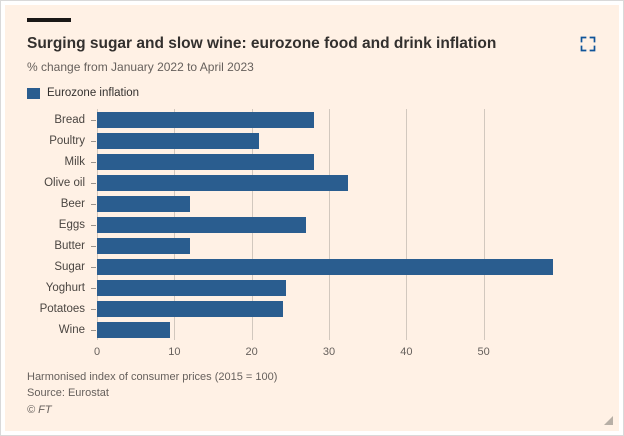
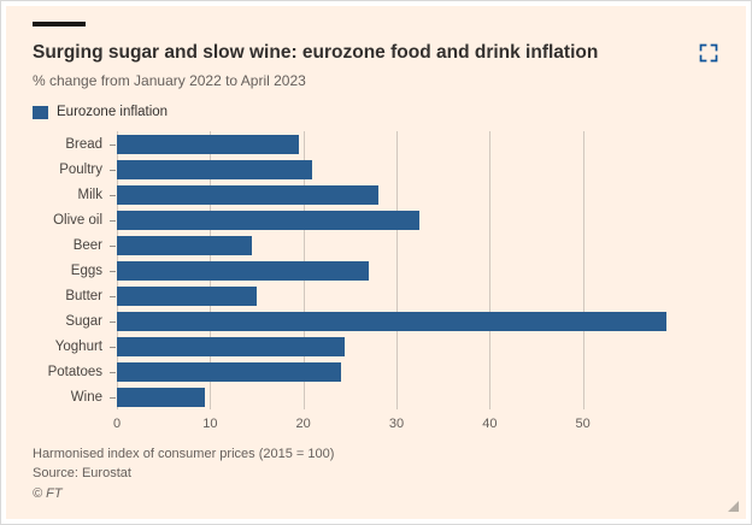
Bread: 28 -> 20
Beer: 12 -> 14
Butter: 12 -> 15
